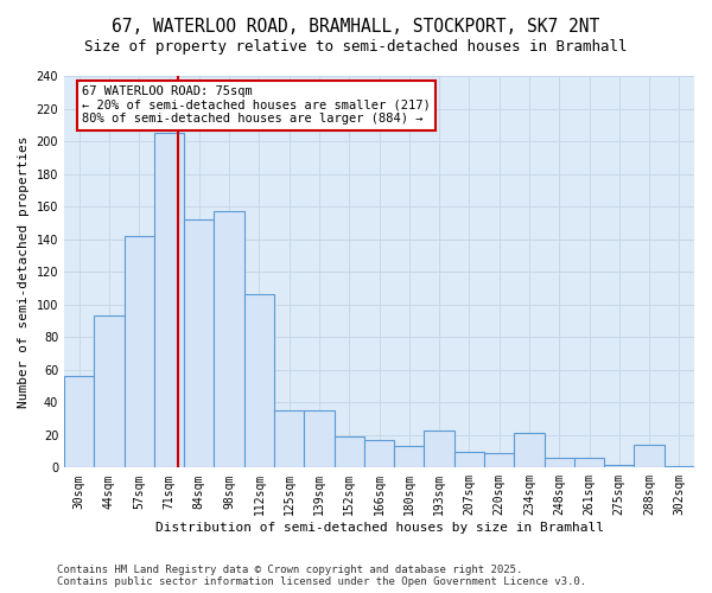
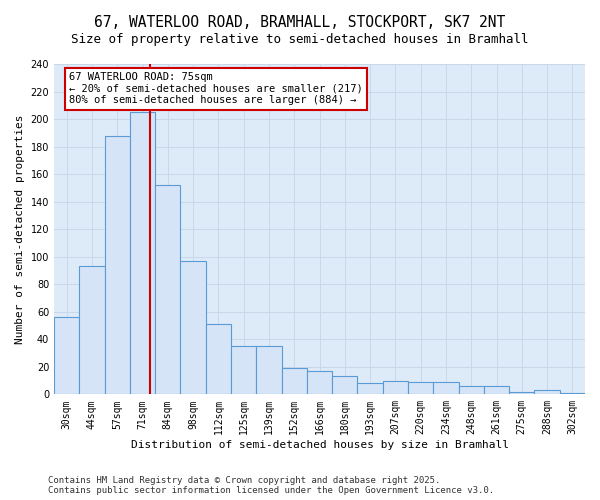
57sqm: 142 -> 188
98sqm: 157 -> 97
112sqm: 106 -> 51
193sqm: 23 -> 8
234sqm: 21 -> 9
288sqm: 14 -> 3
